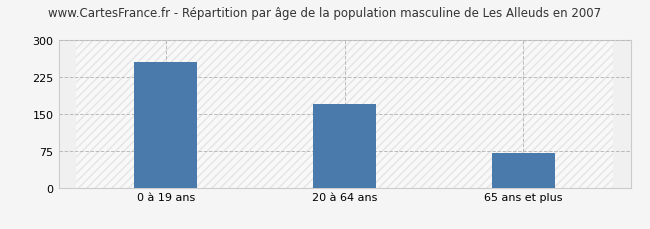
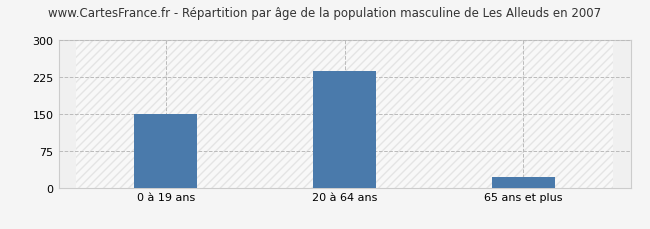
0 à 19 ans: 255 -> 150
20 à 64 ans: 170 -> 238
65 ans et plus: 70 -> 22
